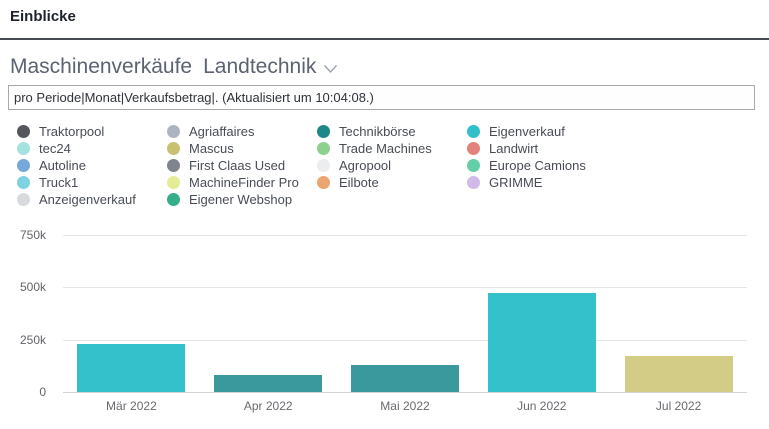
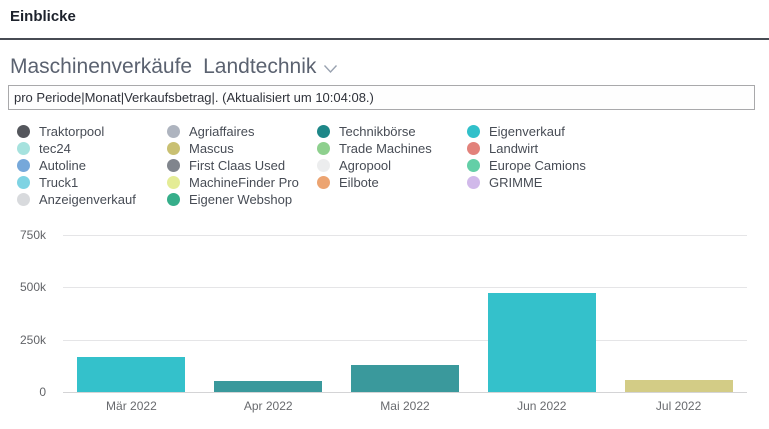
Mär 2022: 230k -> 160k
Apr 2022: 80k -> 50k
Jul 2022: 170k -> 60k
